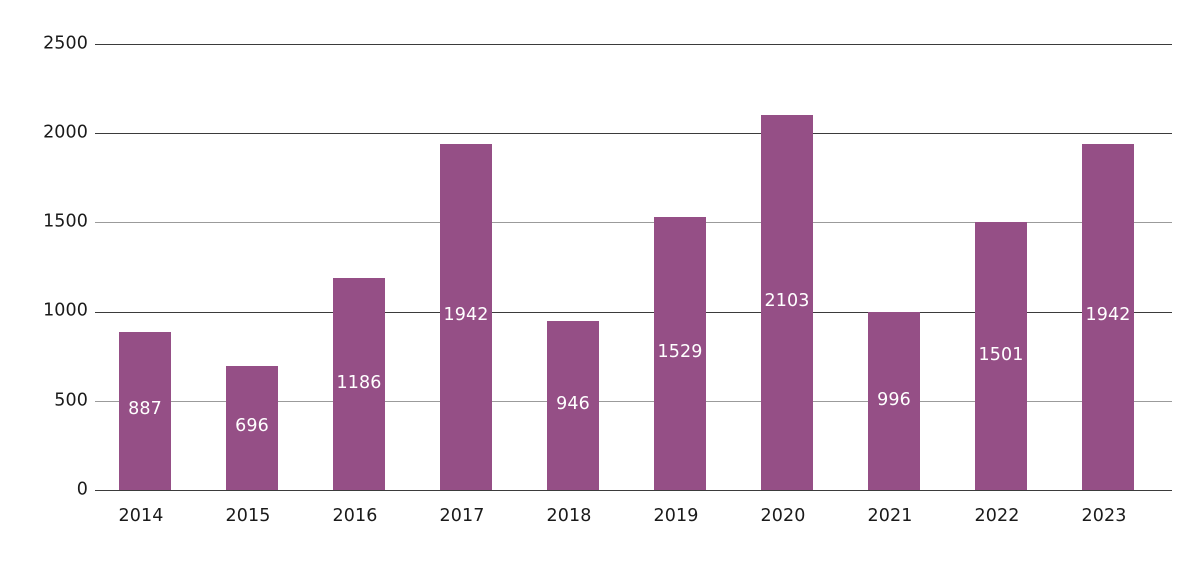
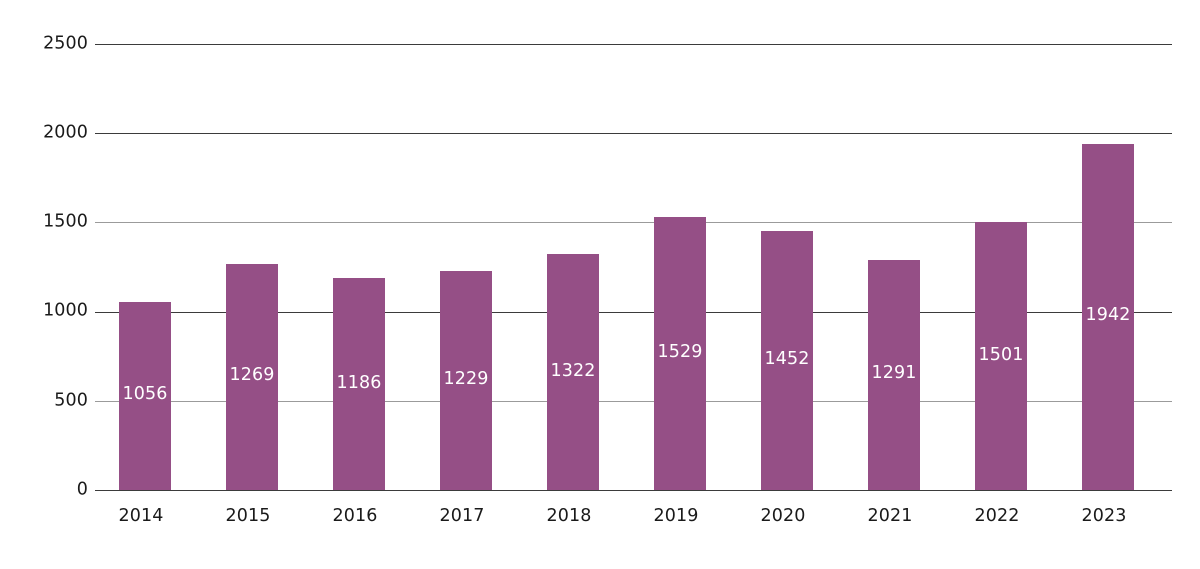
2014: 887 -> 1056
2015: 696 -> 1269
2017: 1942 -> 1229
2018: 946 -> 1322
2020: 2103 -> 1452
2021: 996 -> 1291
